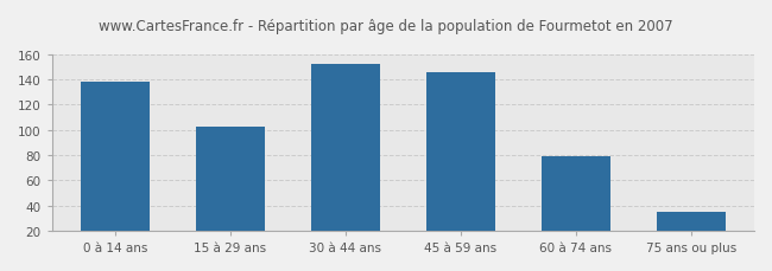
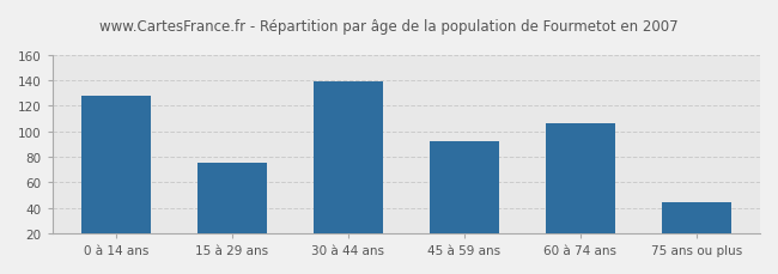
0 à 14 ans: 138 -> 128
15 à 29 ans: 102 -> 75
30 à 44 ans: 152 -> 139
45 à 59 ans: 146 -> 92
60 à 74 ans: 79 -> 106
75 ans ou plus: 35 -> 44
